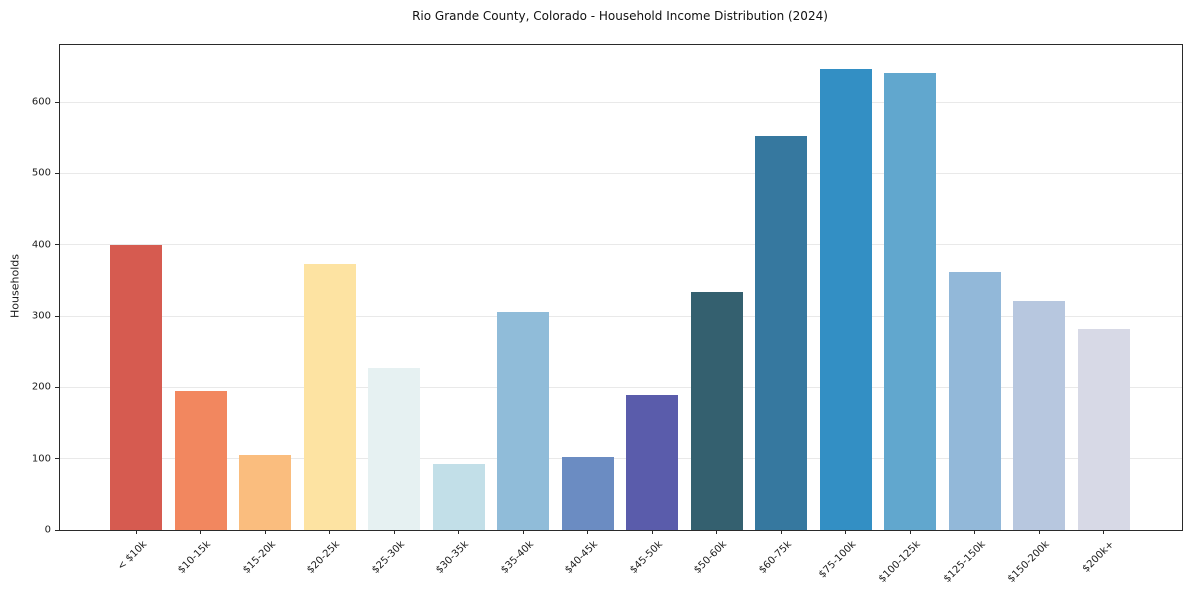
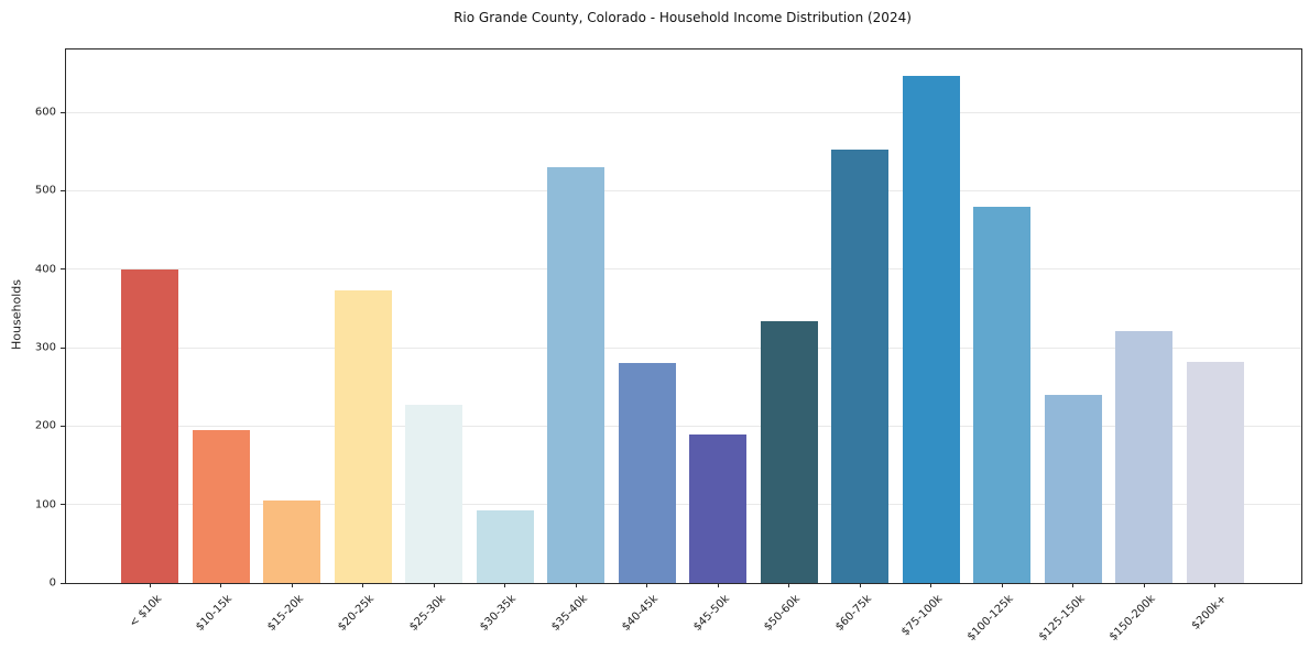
$35-40k: 300 -> 530
$40-45k: 100 -> 280
$100-125k: 640 -> 480
$125-150k: 360 -> 240
